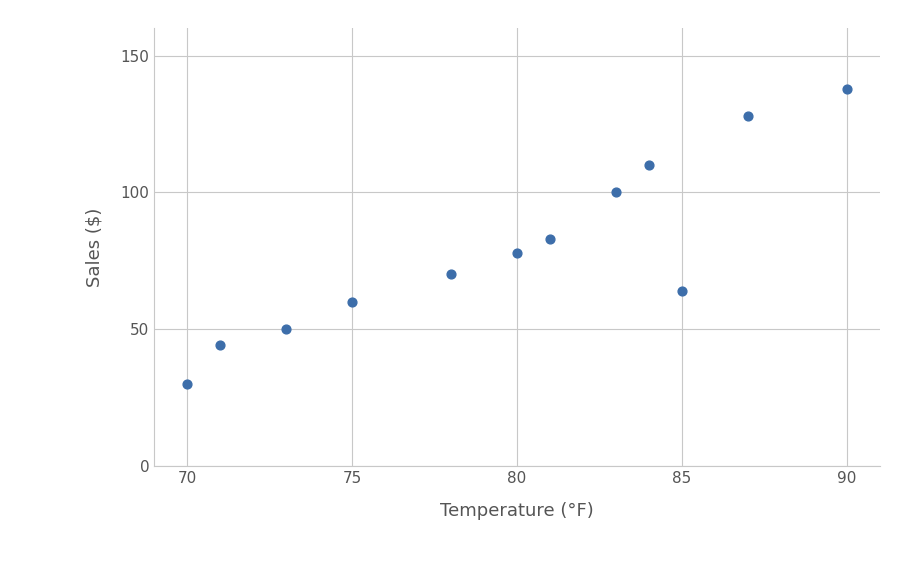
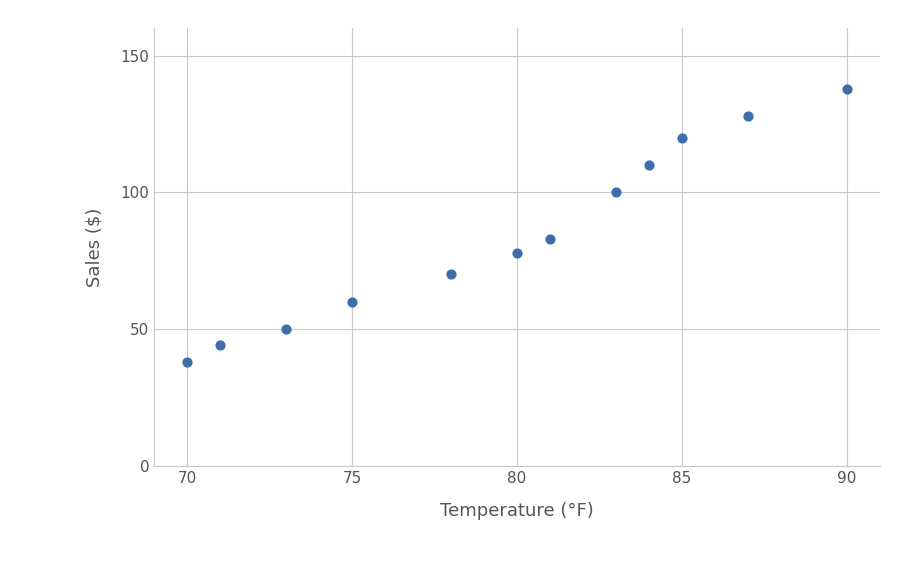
70: 30 -> 38
85: 64 -> 120
